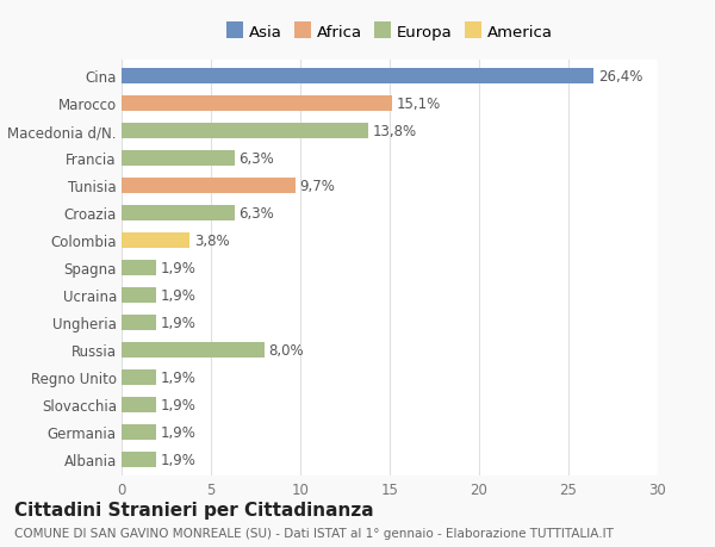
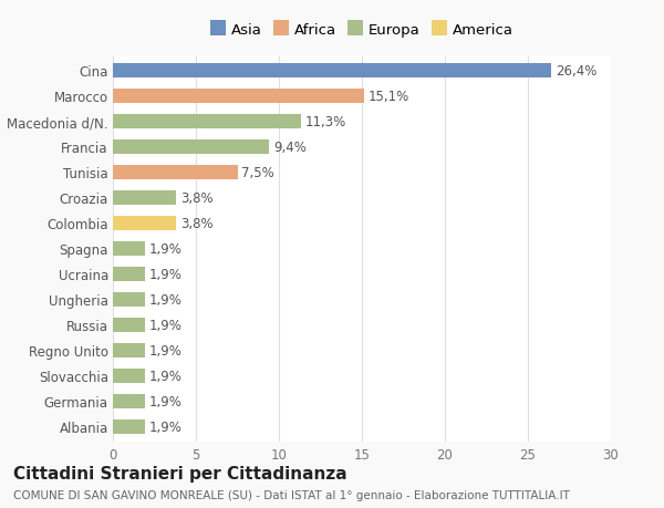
Macedonia d/N.: 13,8% -> 11,3%
Francia: 6,3% -> 9,4%
Tunisia: 9,7% -> 7,5%
Croazia: 6,3% -> 3,8%
Russia: 8,0% -> 1,9%
